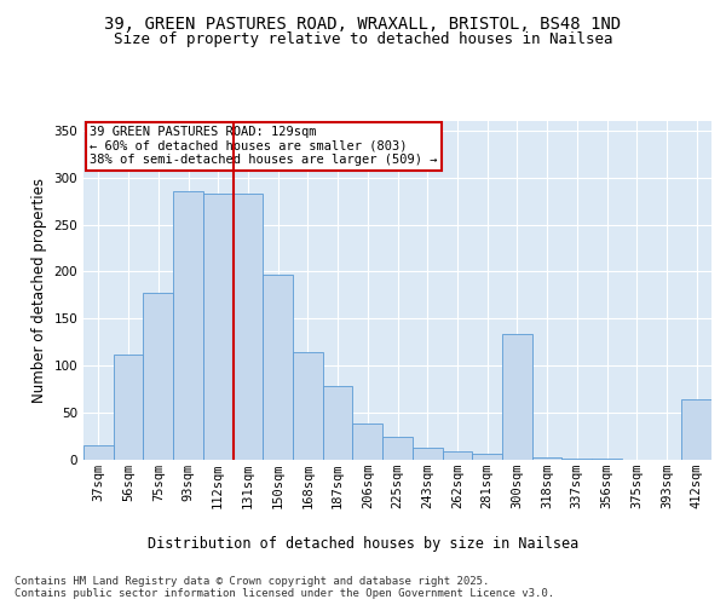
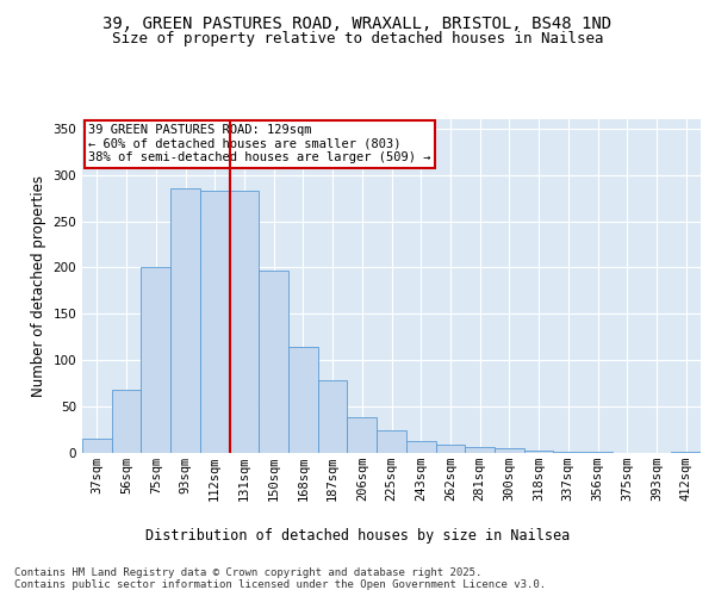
56sqm: 112 -> 68
75sqm: 178 -> 200
300sqm: 134 -> 5
412sqm: 64 -> 1
